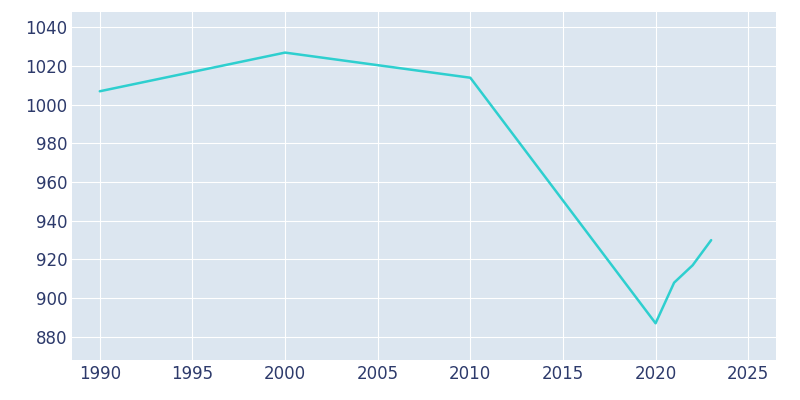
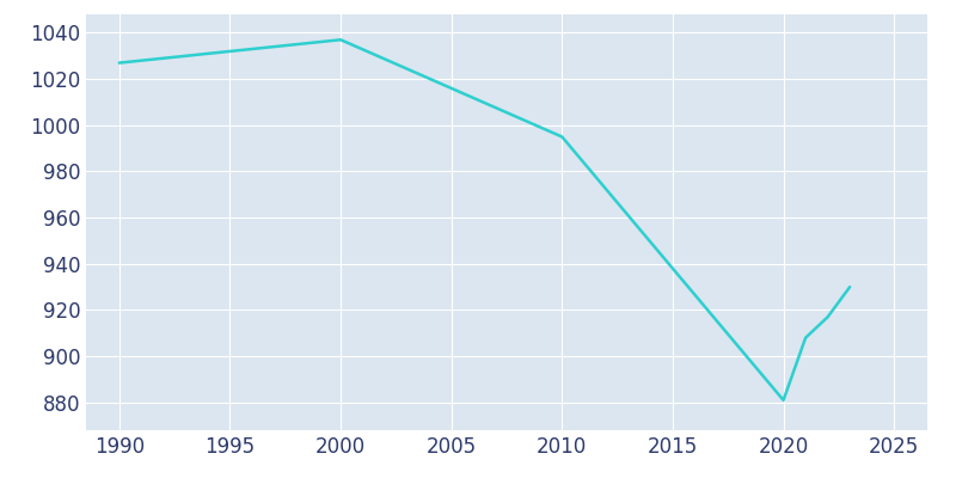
1990: 1007 -> 1027
2000: 1027 -> 1037
2010: 1014 -> 995
2020: 887 -> 881
